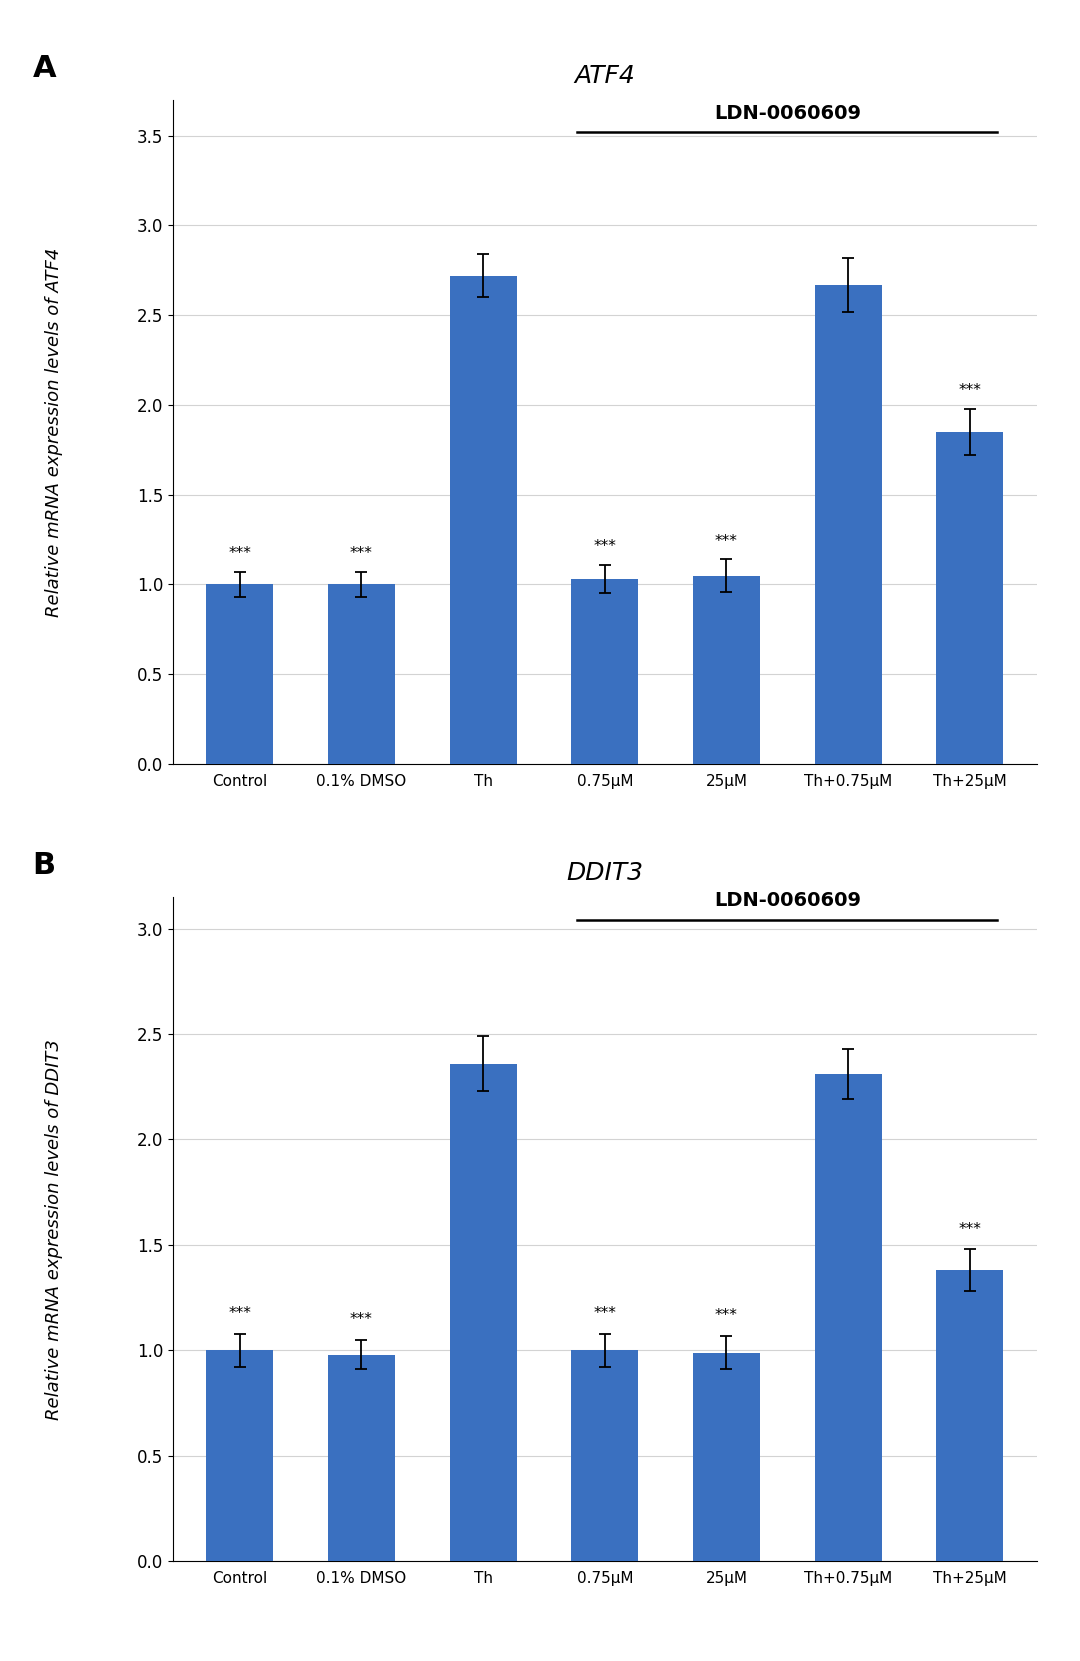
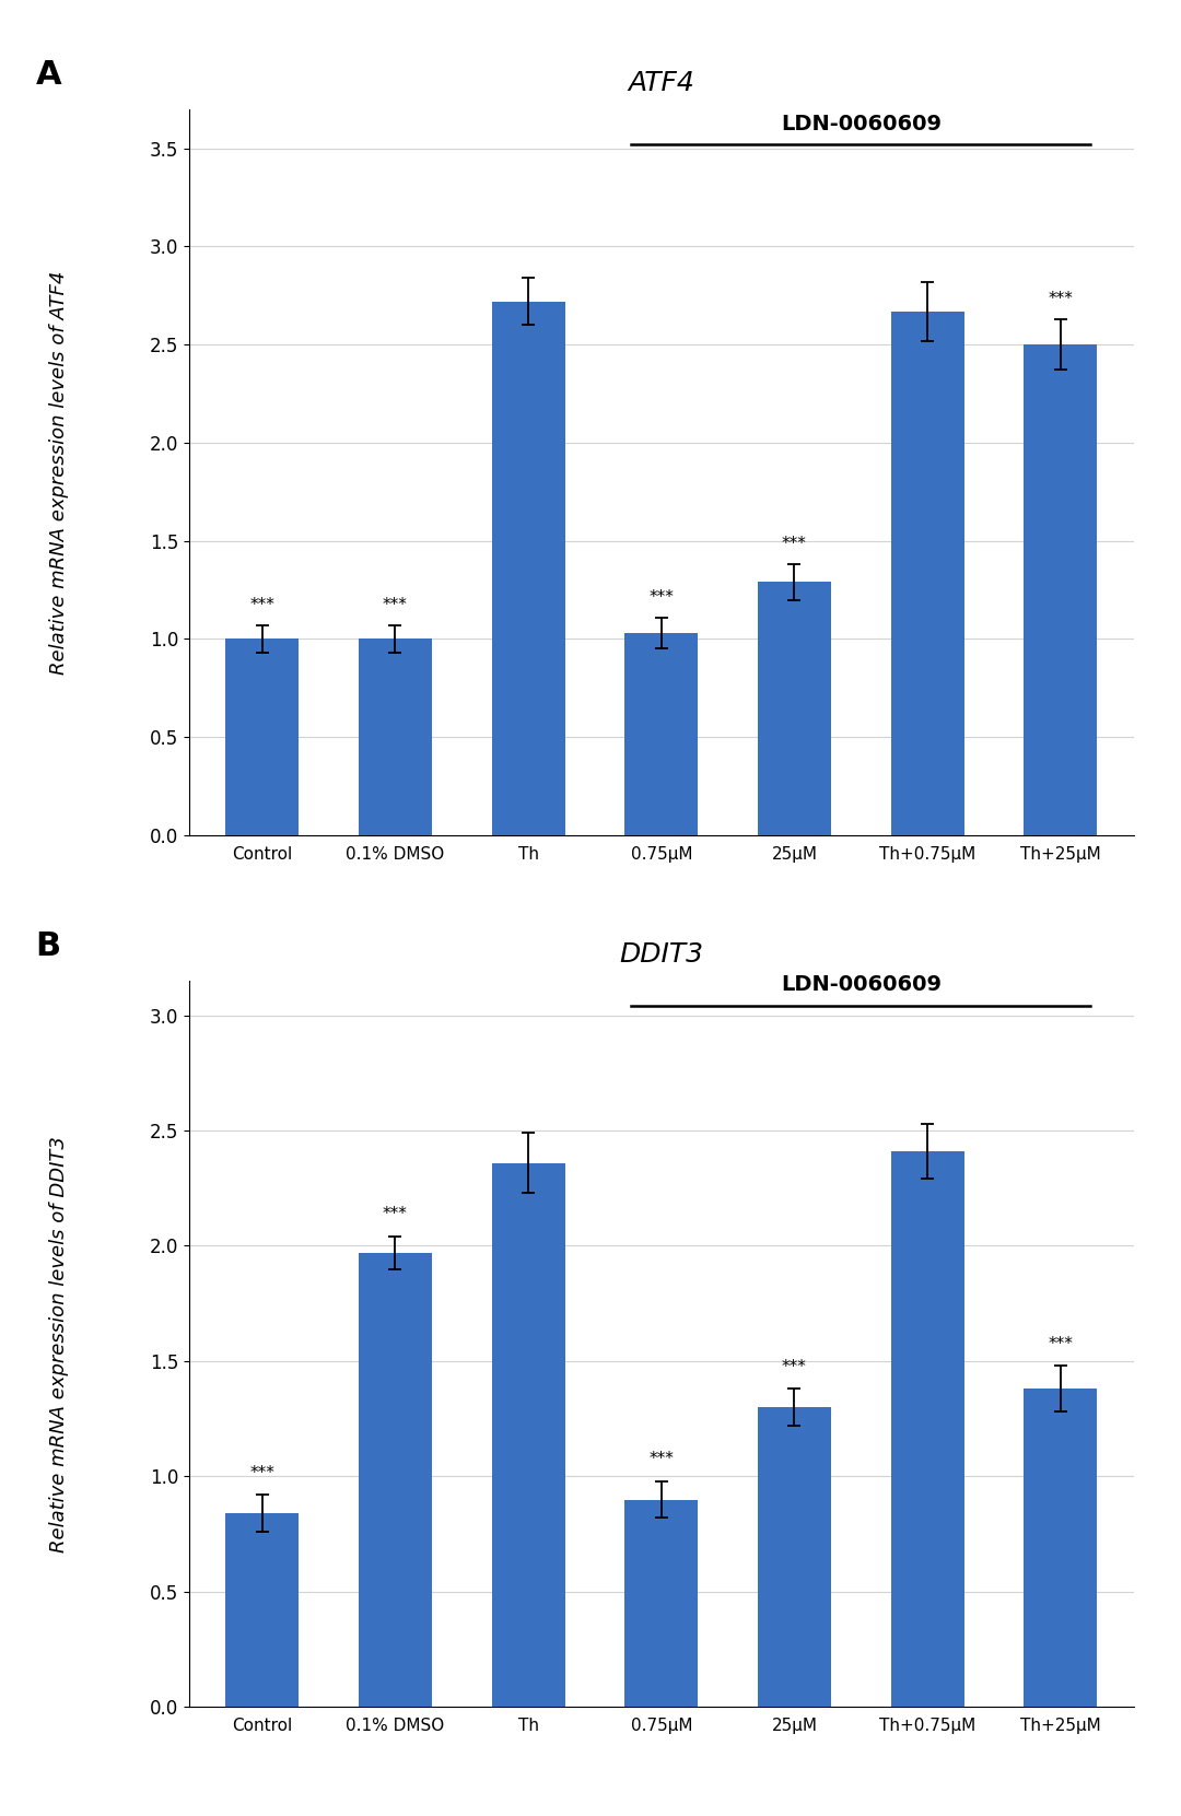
ATF4/25μM: 1.05 -> 1.29
ATF4/Th+25μM: 1.85 -> 2.50
DDIT3/Control: 1.00 -> 0.84
DDIT3/0.1% DMSO: 0.98 -> 1.97
DDIT3/0.75μM: 1.00 -> 0.90
DDIT3/25μM: 0.99 -> 1.30
DDIT3/Th+0.75μM: 2.31 -> 2.41
